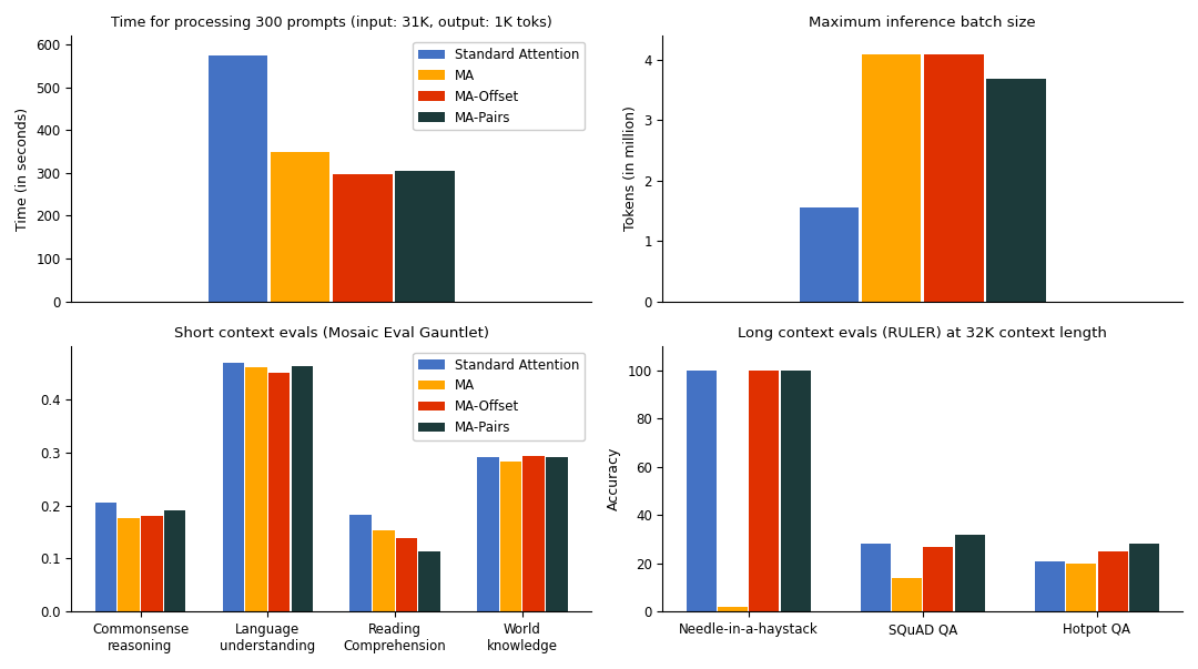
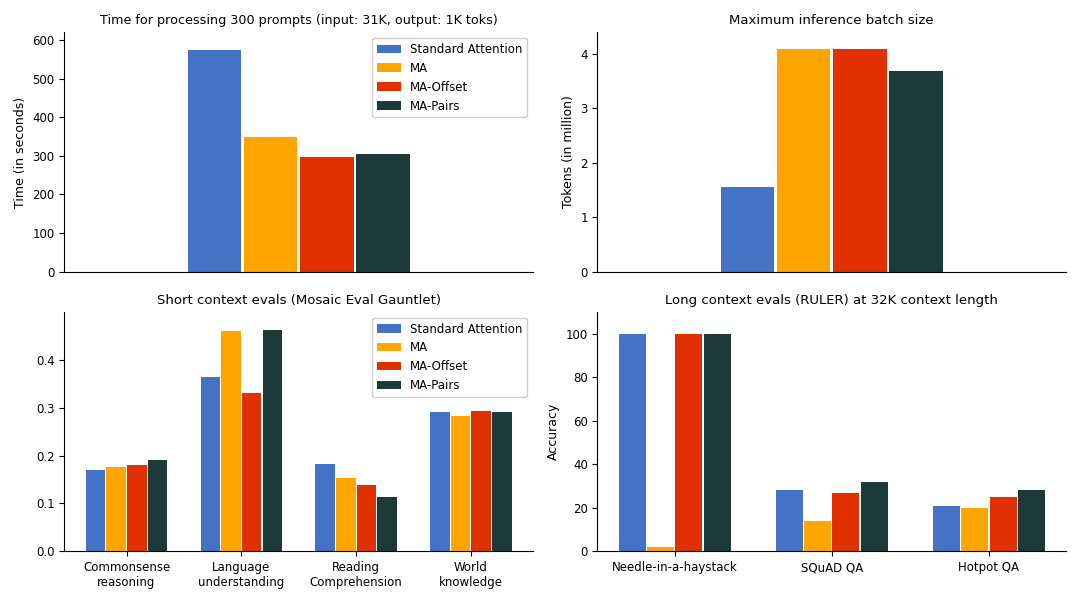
Short context evals (Mosaic Eval Gauntlet)/Standard Attention/Commonsense reasoning: 0.205 -> 0.170
Short context evals (Mosaic Eval Gauntlet)/Standard Attention/Language understanding: 0.468 -> 0.365
Short context evals (Mosaic Eval Gauntlet)/MA-Offset/Language understanding: 0.450 -> 0.330
